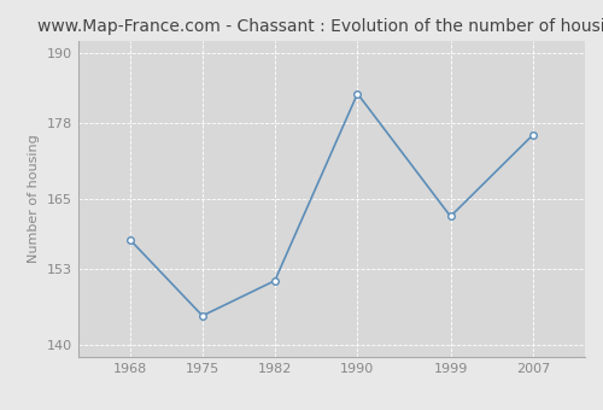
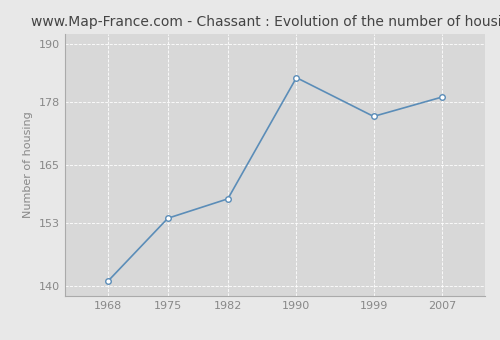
1968: 158 -> 141
1975: 145 -> 154
1982: 151 -> 158
1999: 162 -> 175
2007: 176 -> 179
